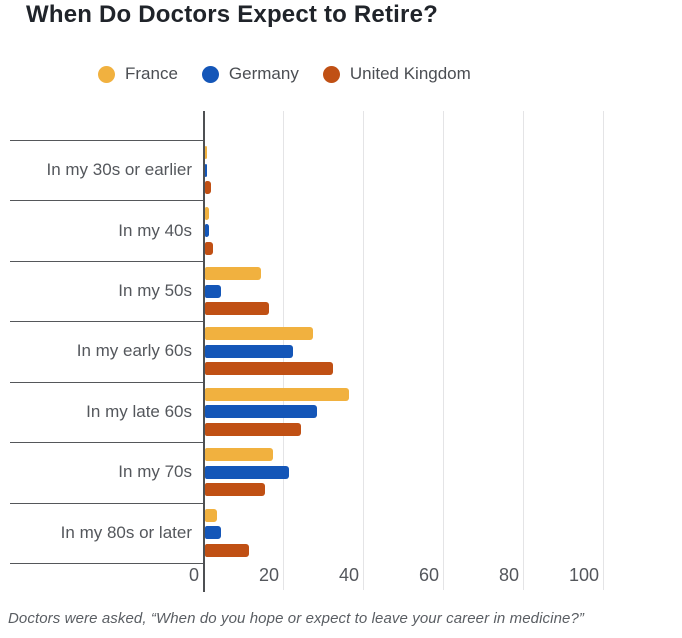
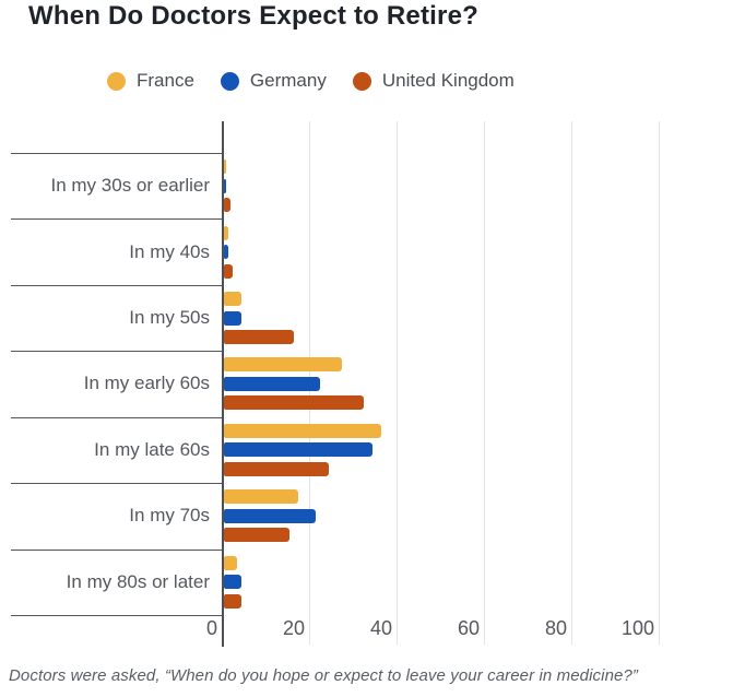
France/In my 50s: 14 -> 4
Germany/In my late 60s: 28 -> 34
United Kingdom/In my 80s or later: 11 -> 4
